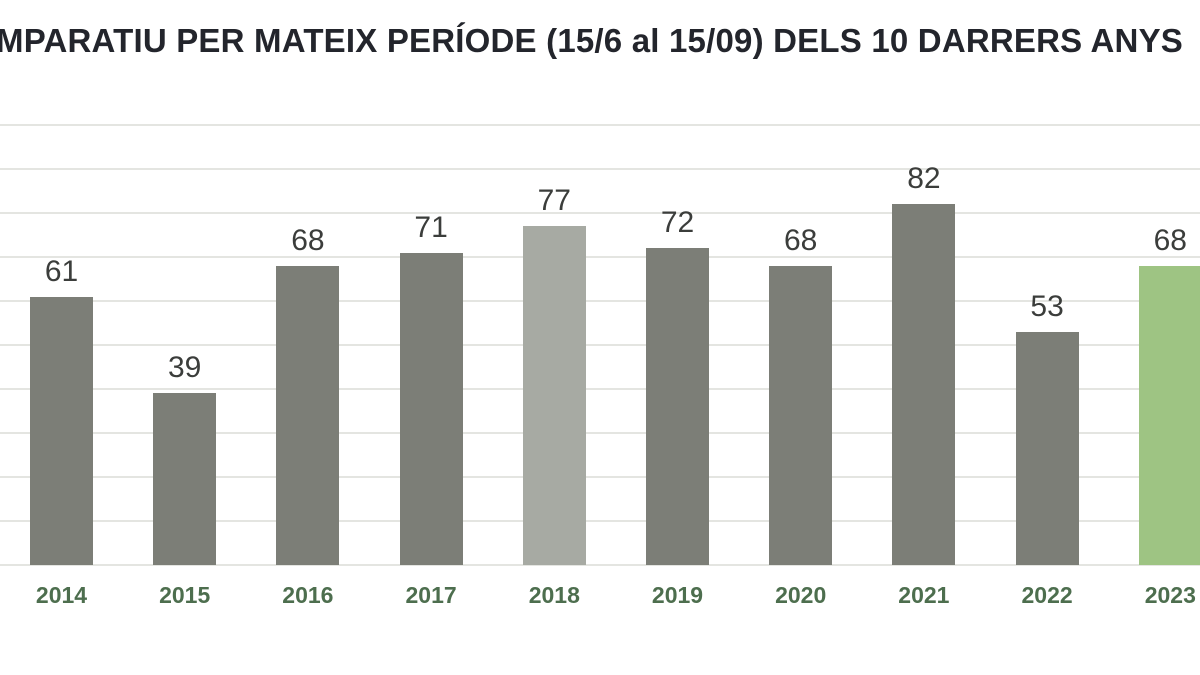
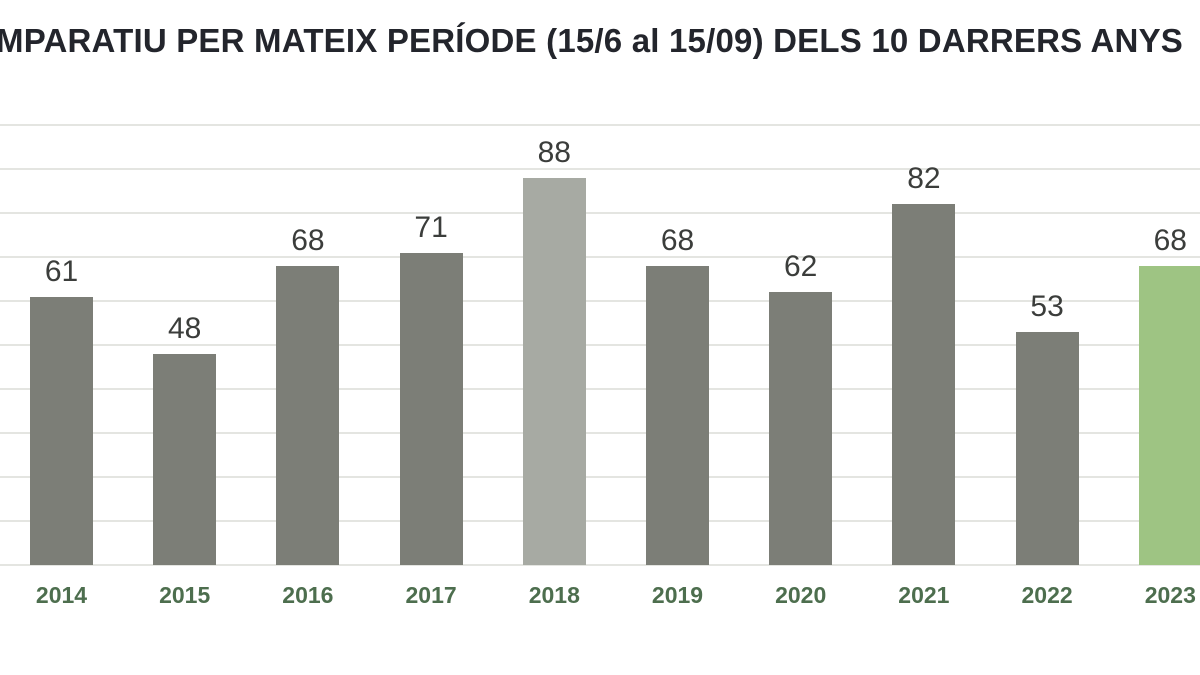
2015: 39 -> 48
2018: 77 -> 88
2019: 72 -> 68
2020: 68 -> 62
